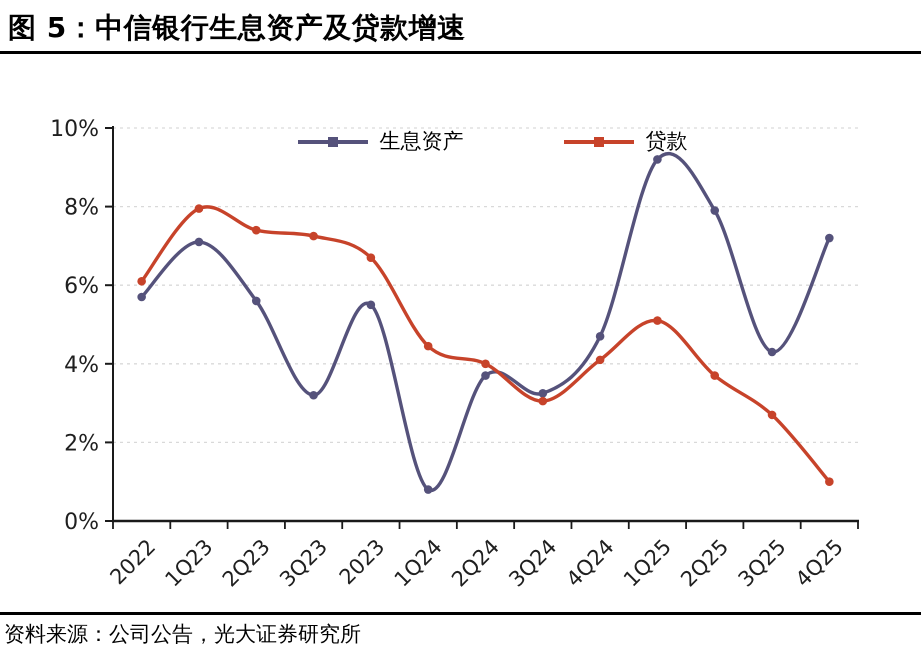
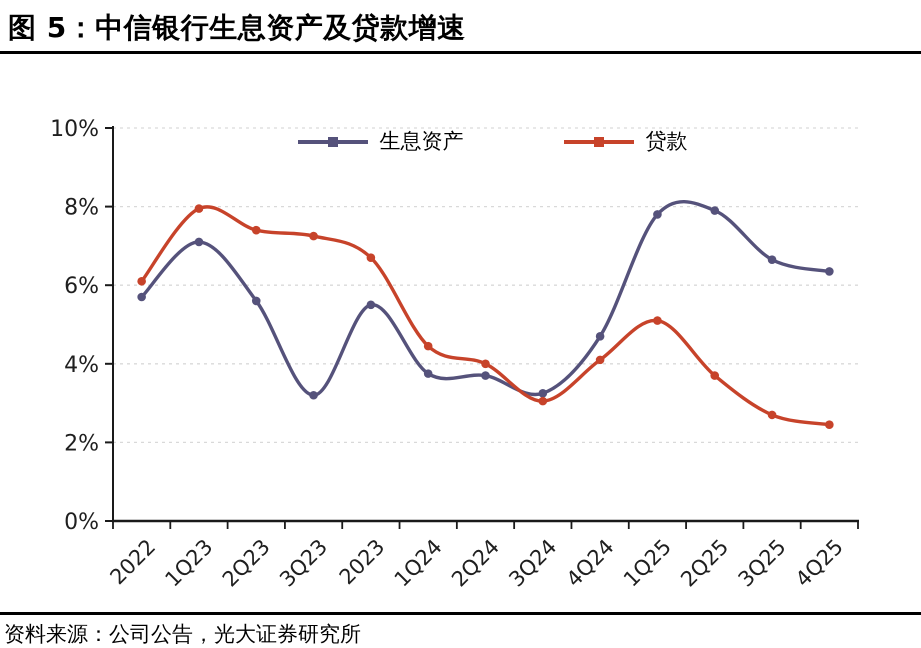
生息资产/1Q24: 0.8% -> 3.8%
生息资产/1Q25: 9.2% -> 7.8%
生息资产/3Q25: 4.3% -> 6.7%
生息资产/4Q25: 7.2% -> 6.3%
贷款/4Q25: 1.0% -> 2.5%
